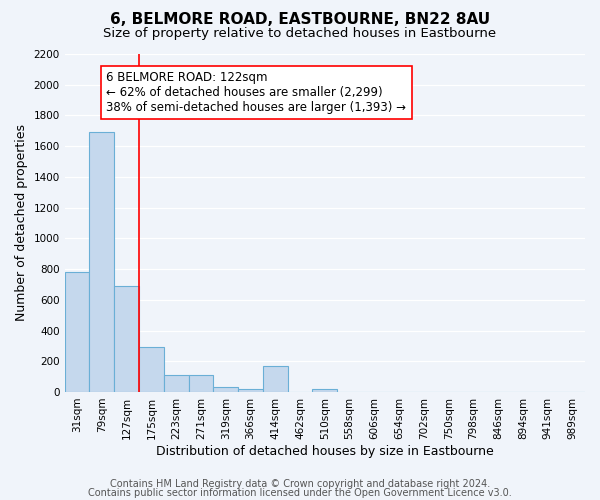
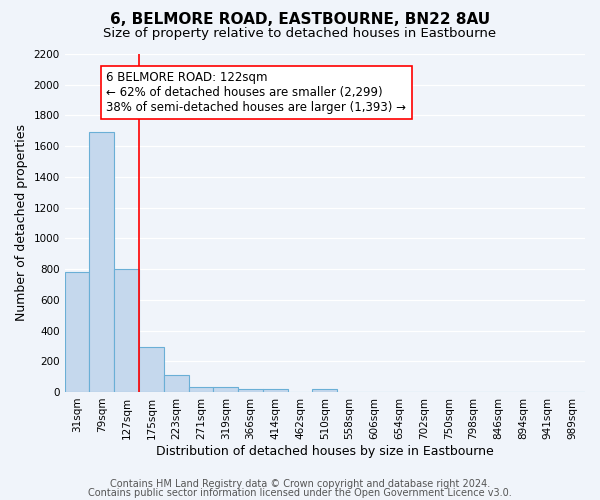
127sqm: 690 -> 800
271sqm: 110 -> 40
414sqm: 170 -> 20
